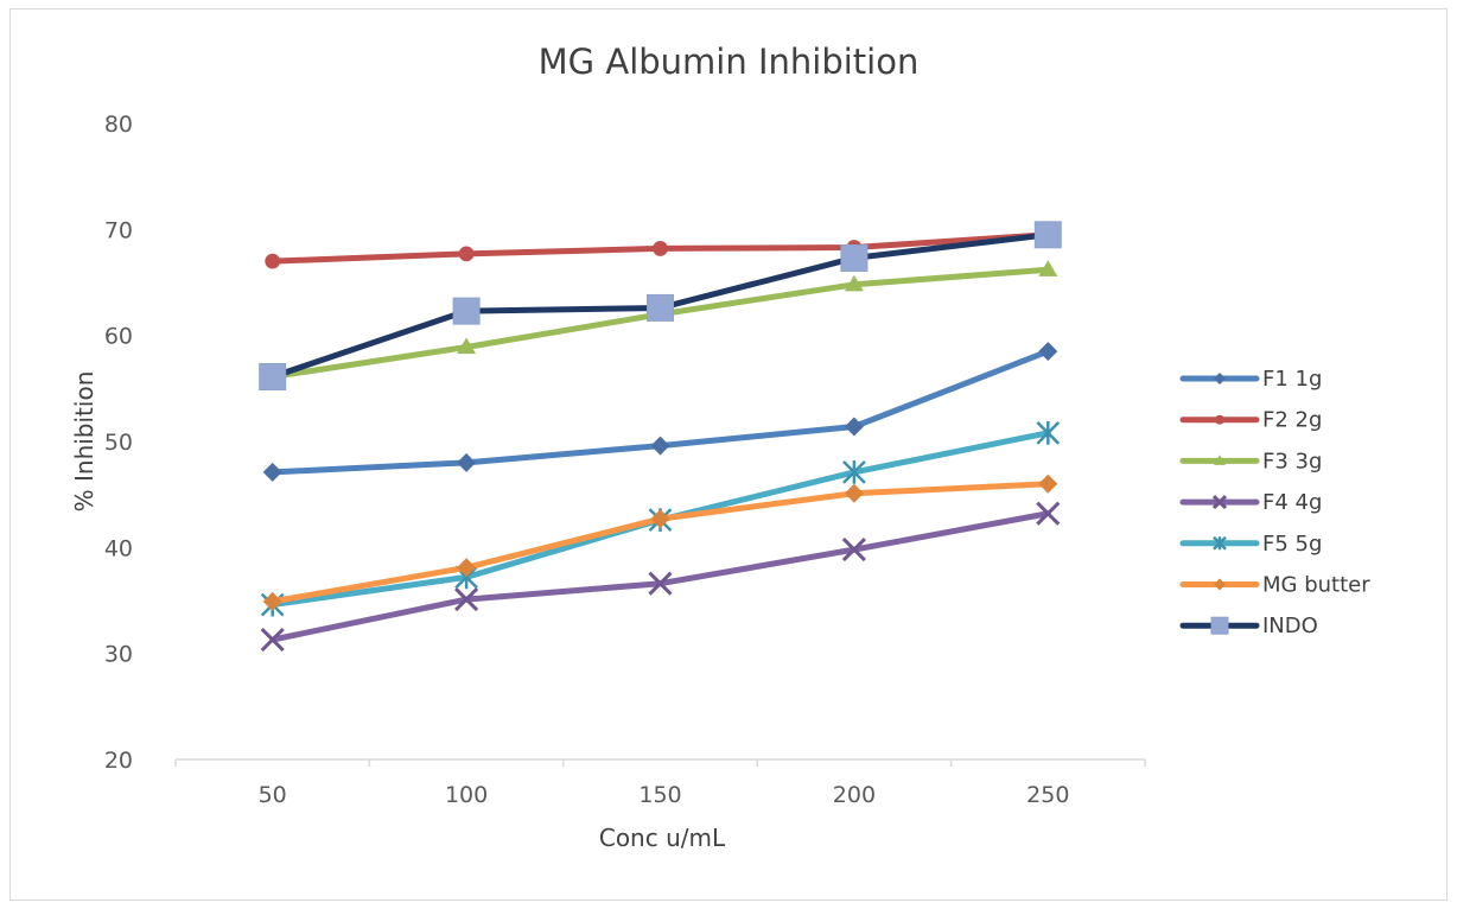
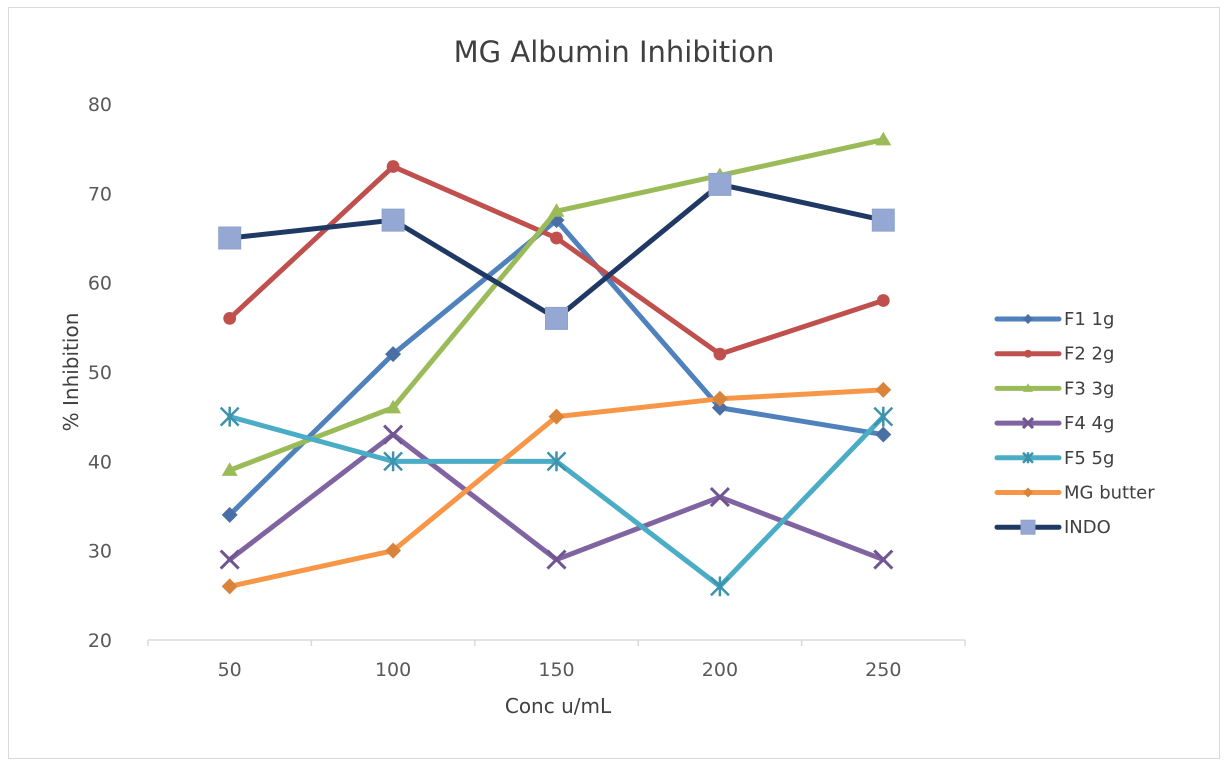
F1 1g/50: 47 -> 34
F2 2g/50: 67 -> 56
F3 3g/50: 56 -> 39
F4 4g/50: 31 -> 29
F5 5g/50: 35 -> 45
MG butter/50: 35 -> 26
INDO/50: 56 -> 65
F1 1g/100: 48 -> 52
F2 2g/100: 68 -> 73
F3 3g/100: 59 -> 46
F4 4g/100: 35 -> 43
F5 5g/100: 37 -> 40
MG butter/100: 38 -> 30
INDO/100: 62 -> 67
F1 1g/150: 50 -> 67
F2 2g/150: 68 -> 65
F3 3g/150: 62 -> 68
F4 4g/150: 37 -> 29
F5 5g/150: 43 -> 40
MG butter/150: 43 -> 45
INDO/150: 63 -> 56
F1 1g/200: 51 -> 46
F2 2g/200: 68 -> 52
F3 3g/200: 65 -> 72
F4 4g/200: 40 -> 36
F5 5g/200: 47 -> 26
MG butter/200: 45 -> 47
INDO/200: 67 -> 71
F1 1g/250: 58 -> 43
F2 2g/250: 70 -> 58
F3 3g/250: 66 -> 76
F4 4g/250: 43 -> 29
F5 5g/250: 51 -> 45
MG butter/250: 46 -> 48
INDO/250: 70 -> 67
